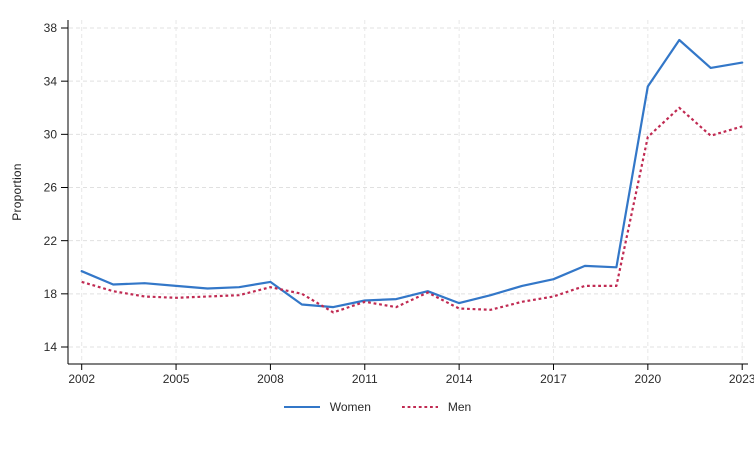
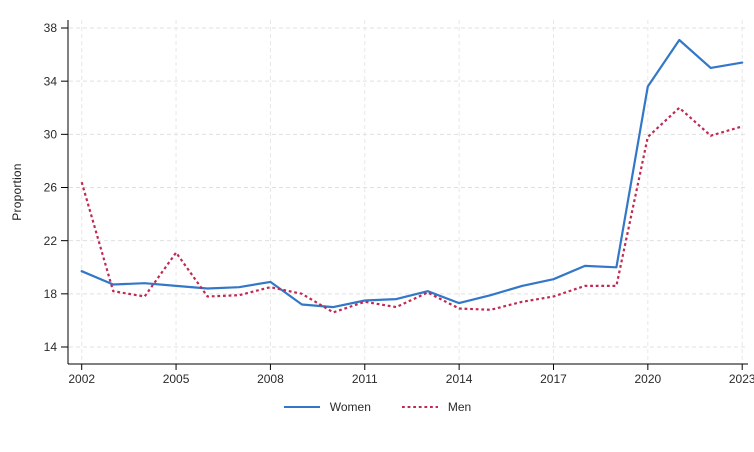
Men/2002: 18.9 -> 26.4
Men/2005: 17.7 -> 21.1
